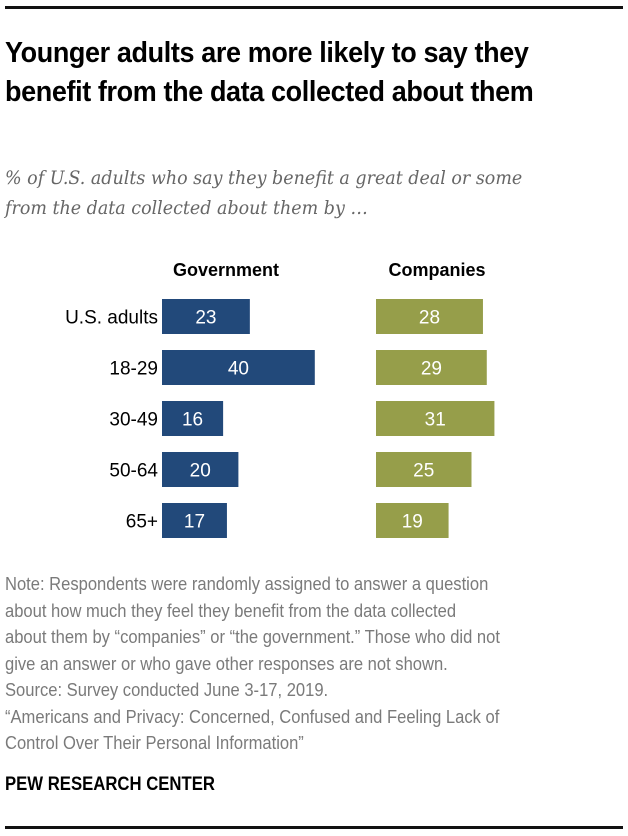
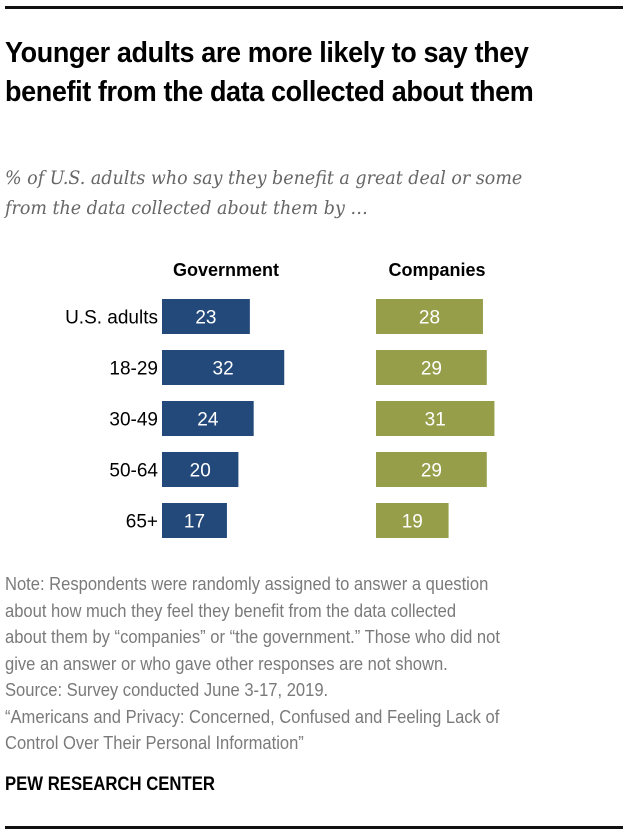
Government/18-29: 40 -> 32
Government/30-49: 16 -> 24
Companies/50-64: 25 -> 29
